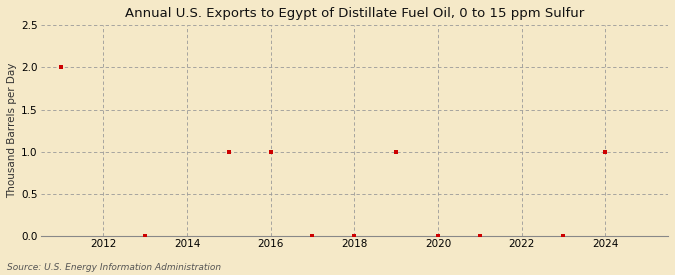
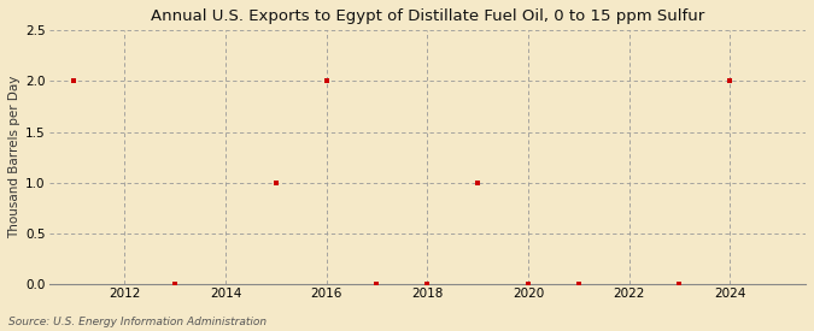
2016: 1 -> 2
2024: 1 -> 2
